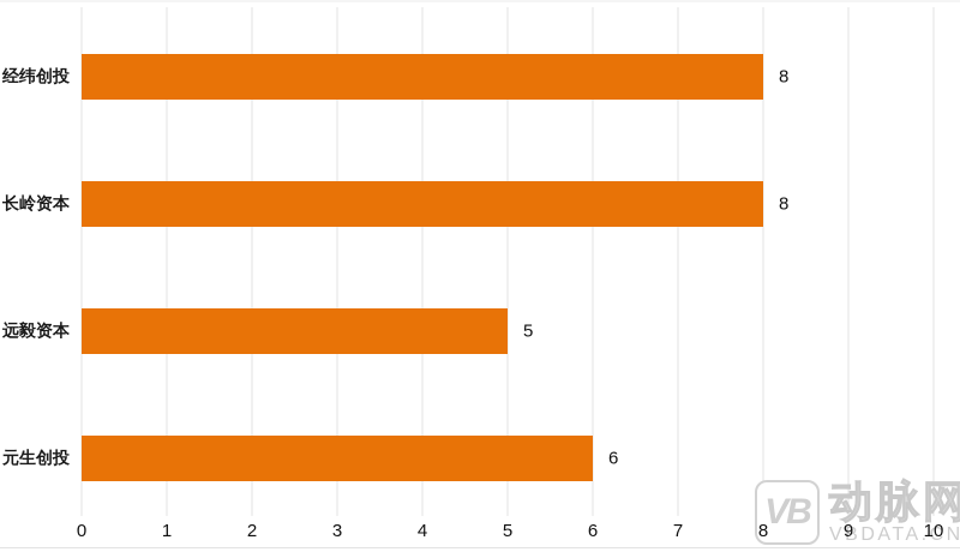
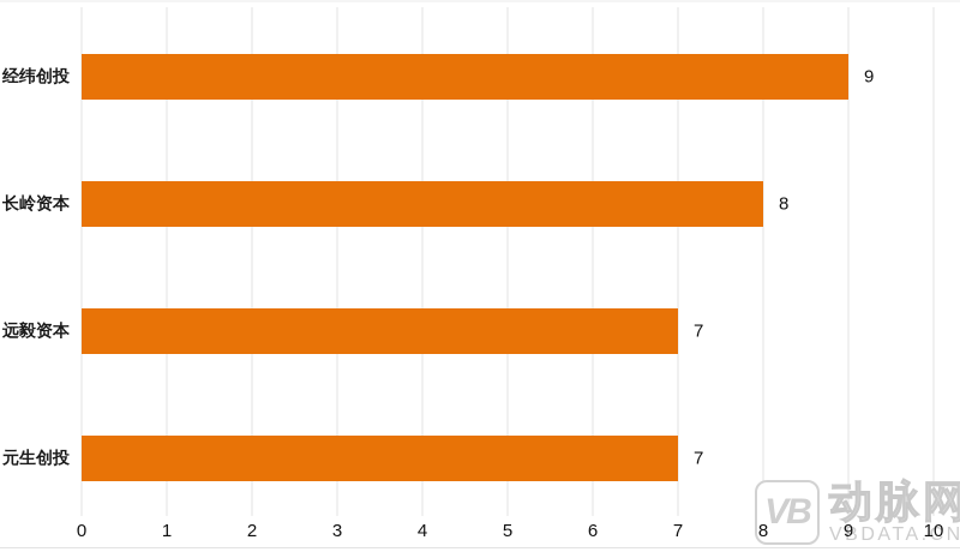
经纬创投: 8 -> 9
远毅资本: 5 -> 7
元生创投: 6 -> 7
